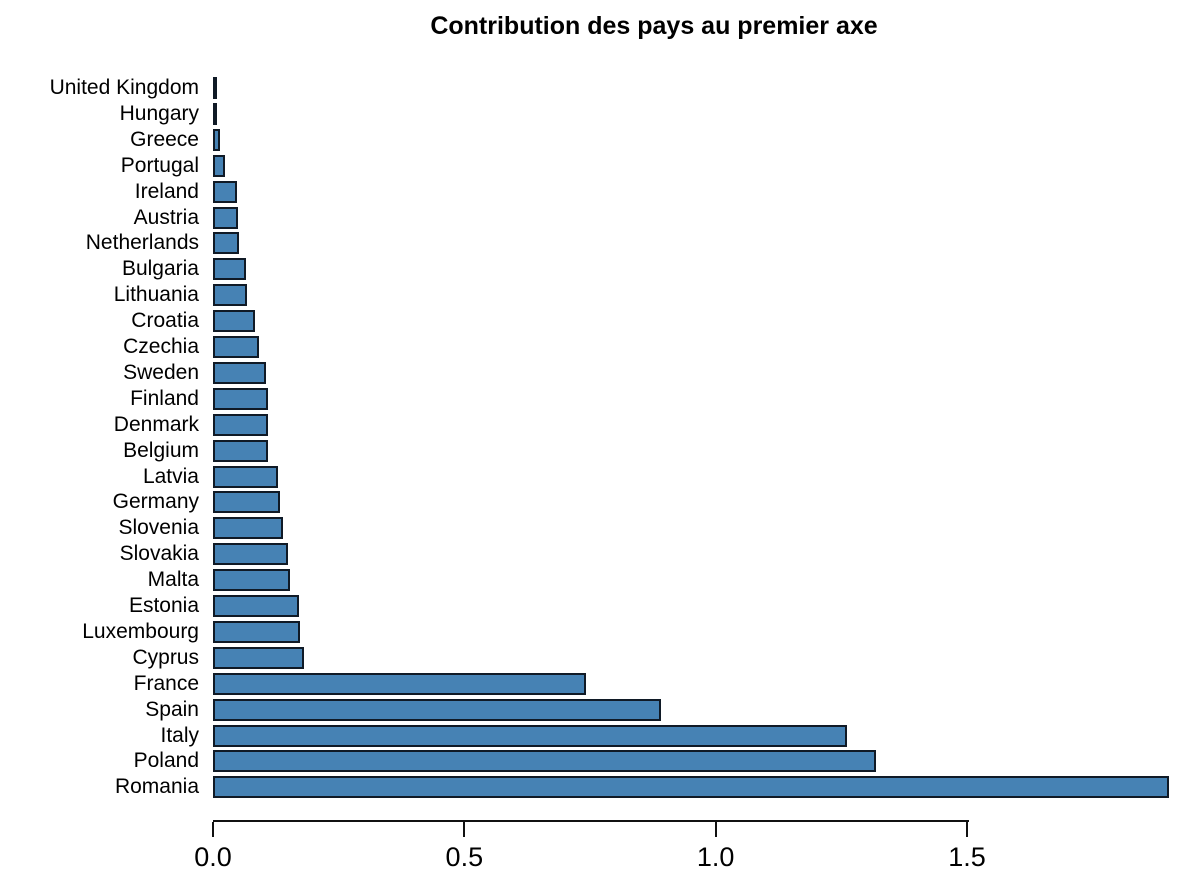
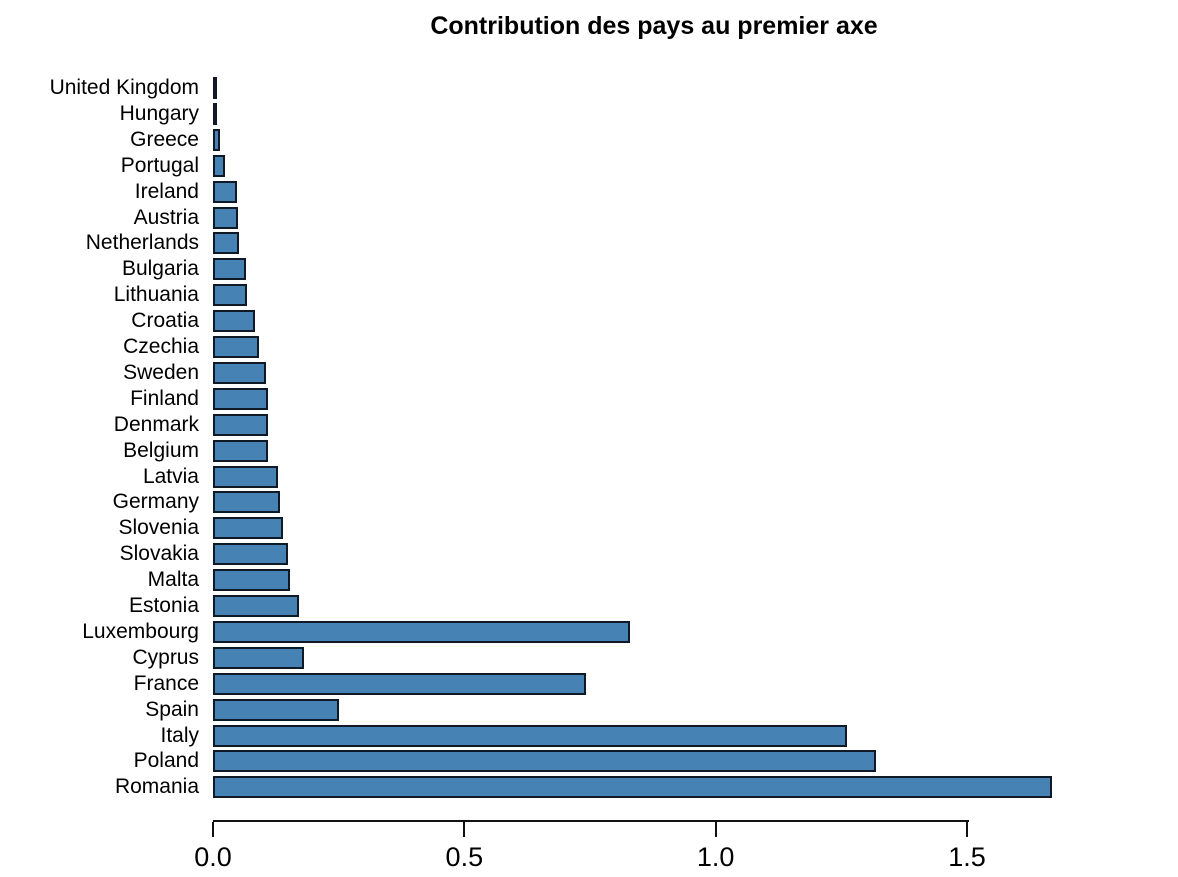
Luxembourg: 0.17 -> 0.83
Spain: 0.89 -> 0.25
Romania: 1.90 -> 1.67
